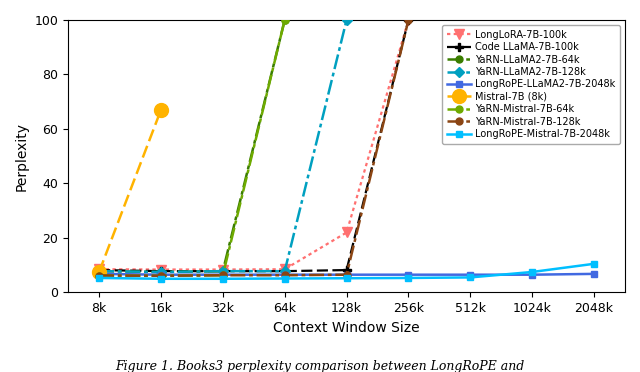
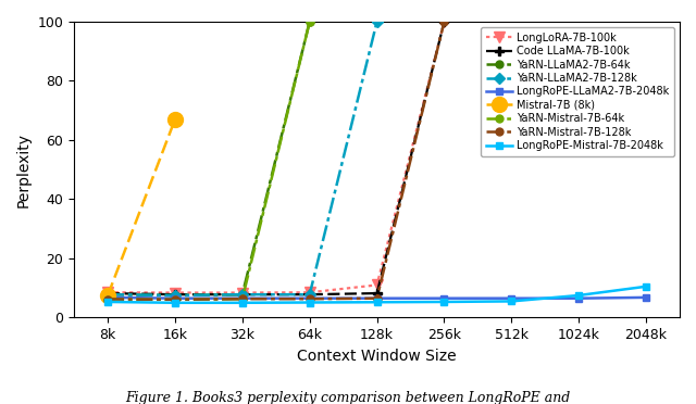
LongLoRA-7B-100k/128k: 22.0 -> 11.0
